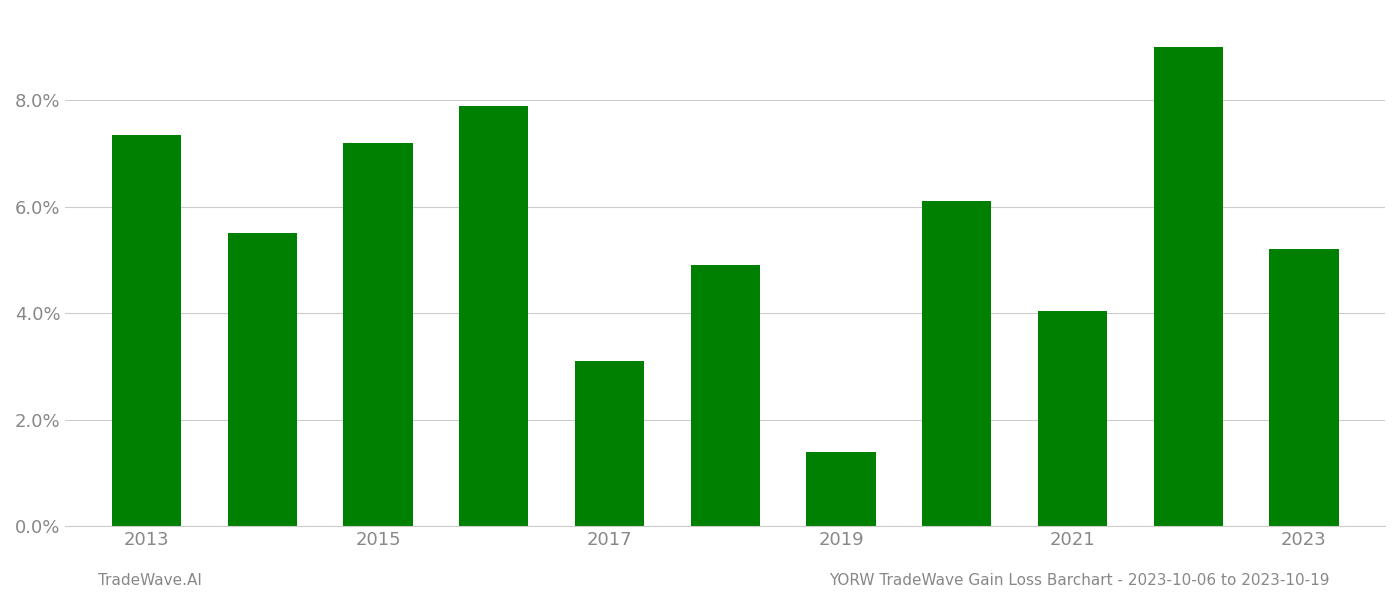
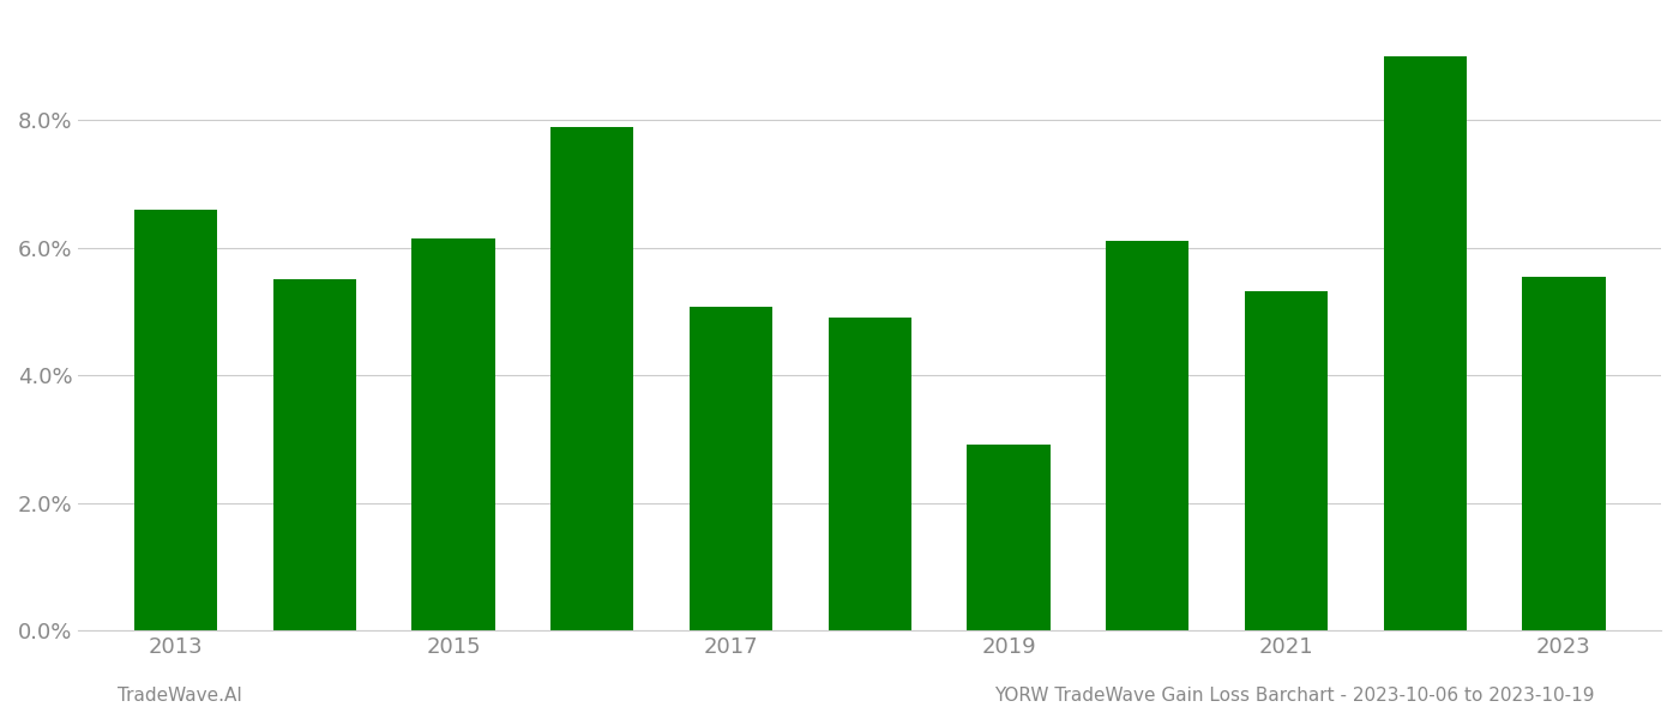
2013: 7.35% -> 6.60%
2015: 7.20% -> 6.14%
2017: 3.10% -> 5.08%
2019: 1.40% -> 2.92%
2021: 4.05% -> 5.32%
2023: 5.20% -> 5.54%
